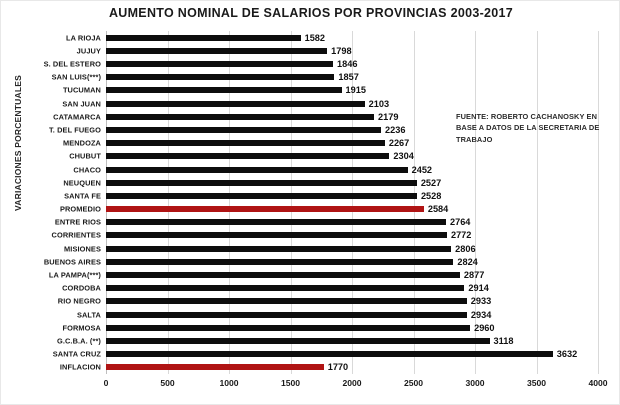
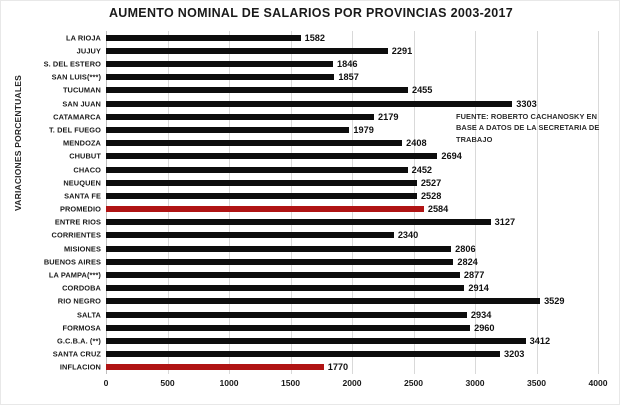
JUJUY: 1798 -> 2291
TUCUMAN: 1915 -> 2455
SAN JUAN: 2103 -> 3303
T. DEL FUEGO: 2236 -> 1979
MENDOZA: 2267 -> 2408
CHUBUT: 2304 -> 2694
ENTRE RIOS: 2764 -> 3127
CORRIENTES: 2772 -> 2340
RIO NEGRO: 2933 -> 3529
G.C.B.A. (**): 3118 -> 3412
SANTA CRUZ: 3632 -> 3203
